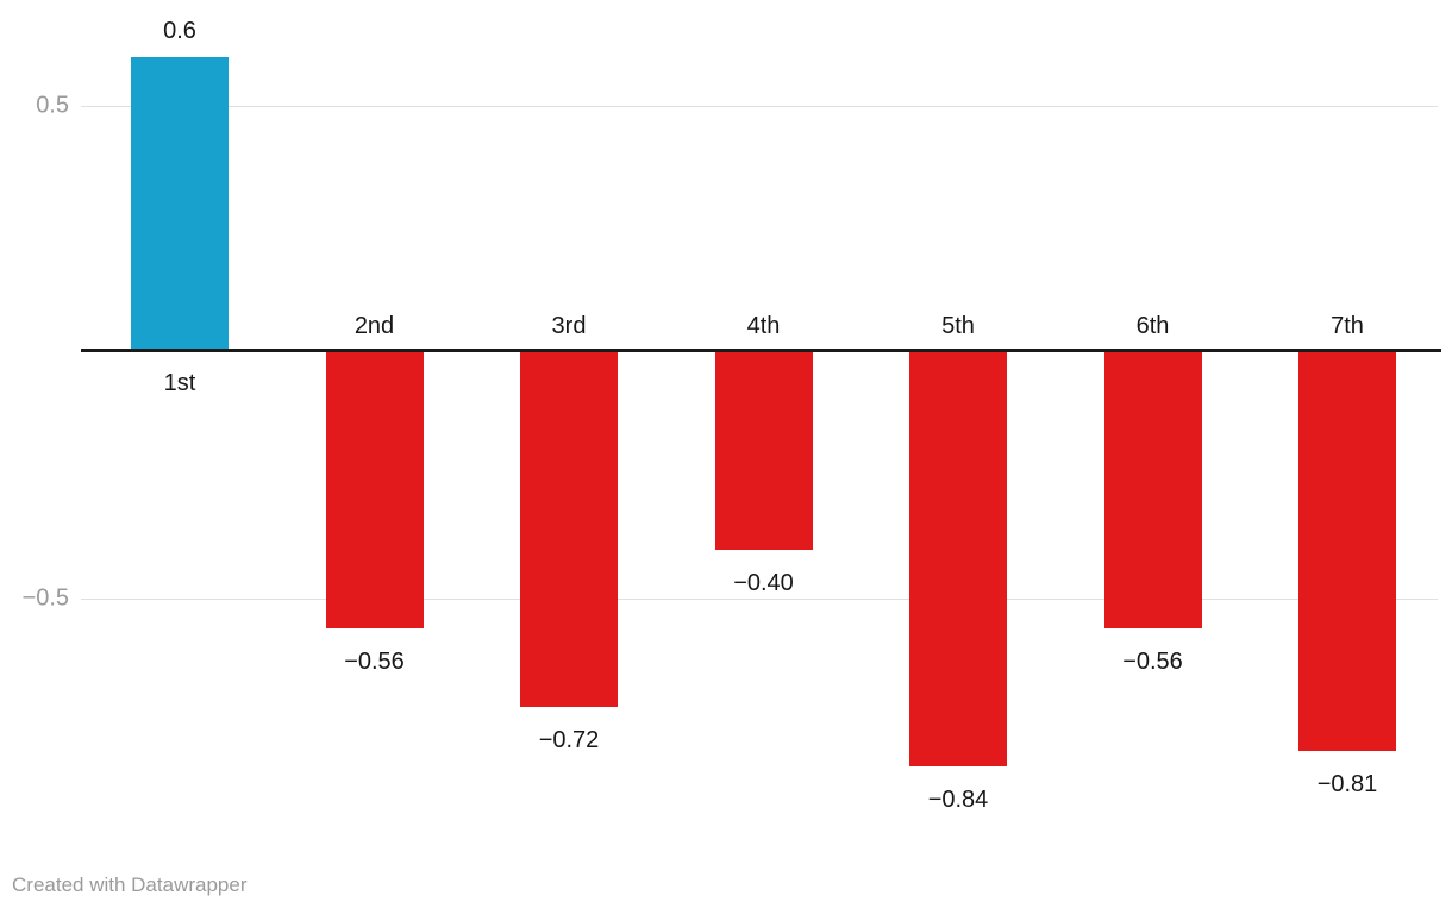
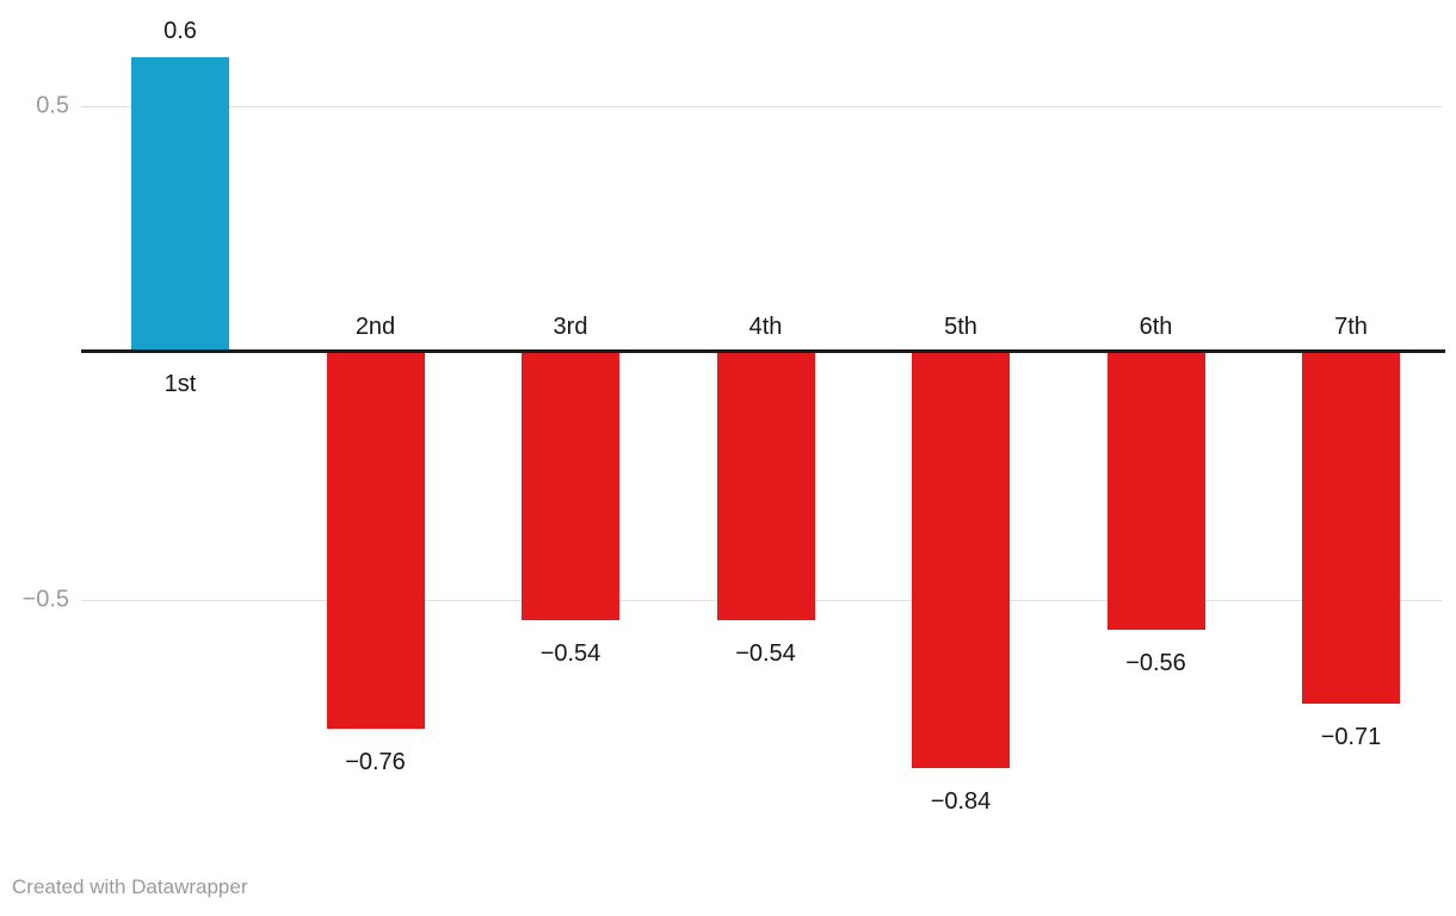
2nd: −0.56 -> −0.76
3rd: −0.72 -> −0.54
4th: −0.40 -> −0.54
7th: −0.81 -> −0.71
